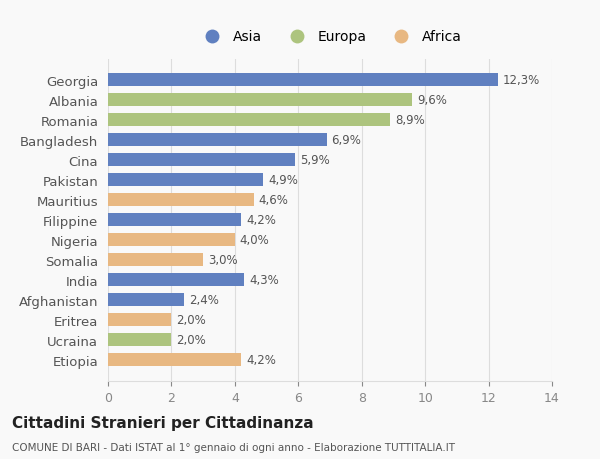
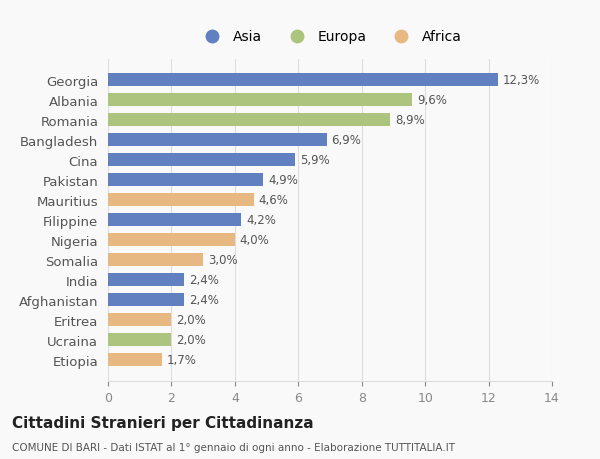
India: 4,3% -> 2,4%
Etiopia: 4,2% -> 1,7%
